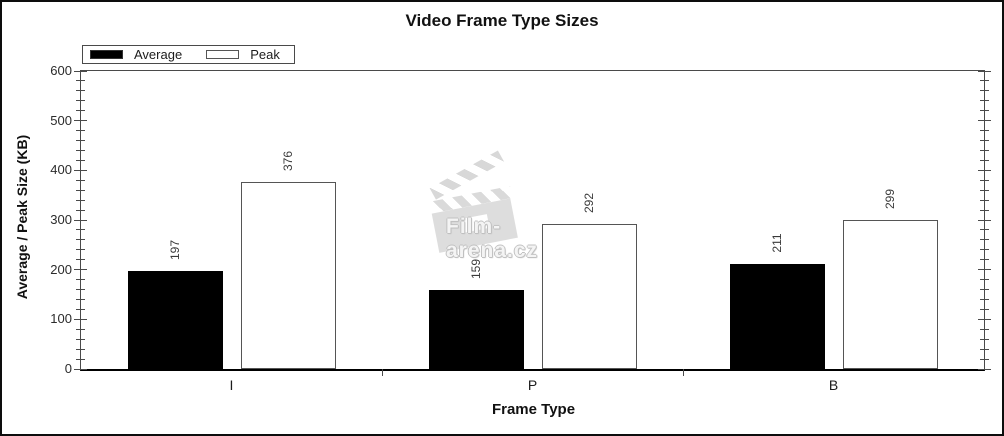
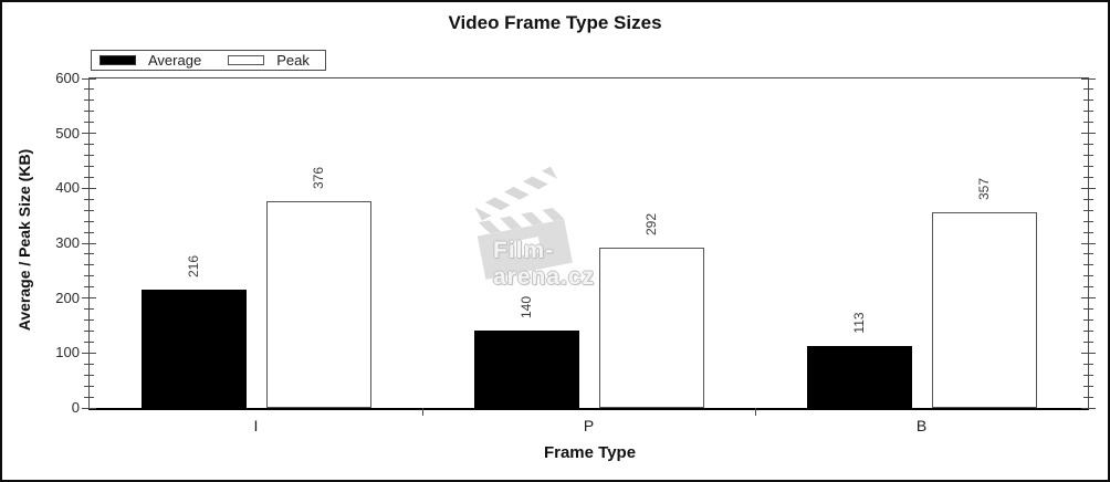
Average/I: 197 -> 216
Average/P: 159 -> 140
Average/B: 211 -> 113
Peak/B: 299 -> 357
